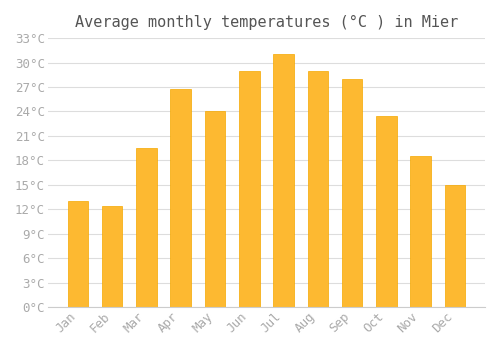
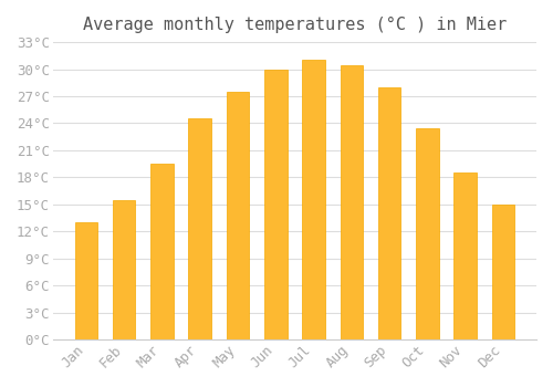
Feb: 12.4°C -> 15.5°C
Apr: 26.8°C -> 24.5°C
May: 24.0°C -> 27.5°C
Jun: 29.0°C -> 30.0°C
Aug: 29.0°C -> 30.5°C
